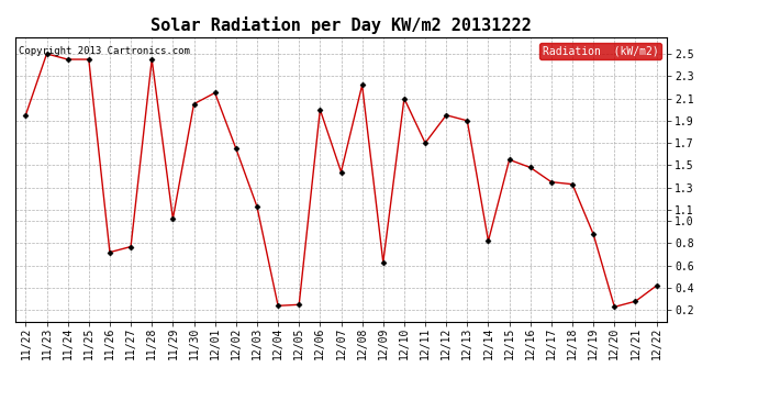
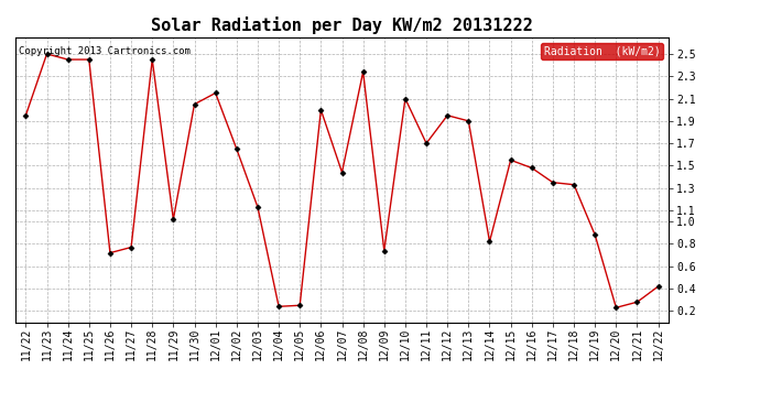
12/08: 2.22 -> 2.34
12/09: 0.63 -> 0.74
